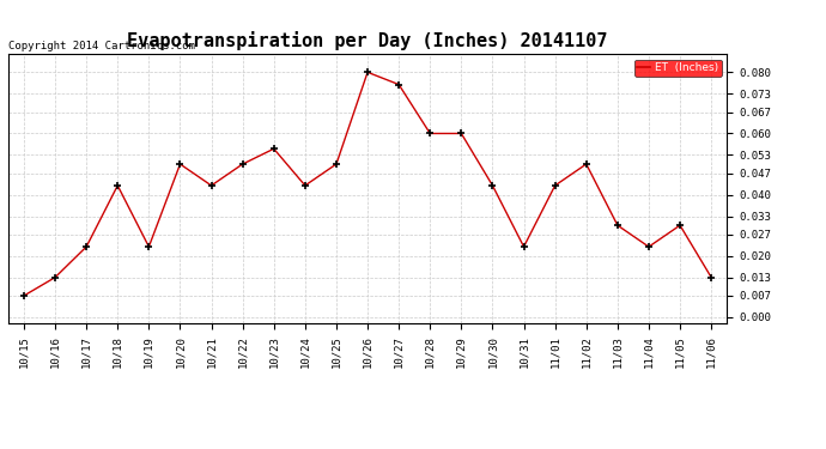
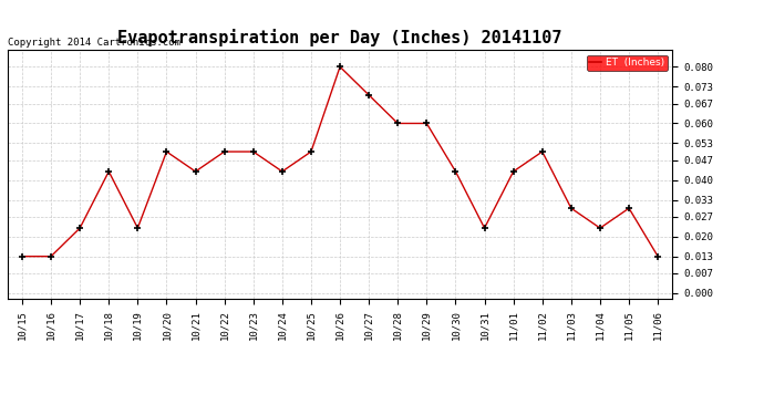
10/15: 0.007 -> 0.013
10/23: 0.055 -> 0.050
10/27: 0.076 -> 0.070
